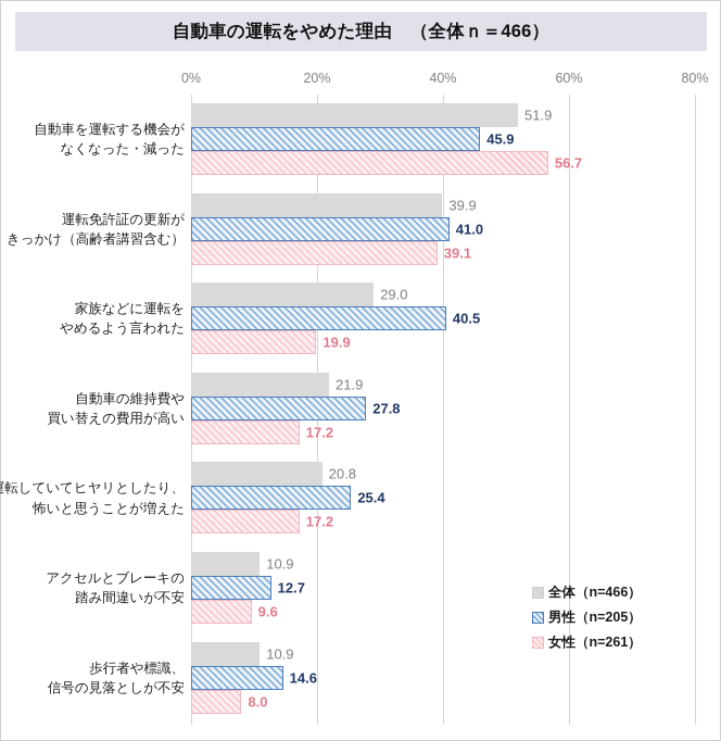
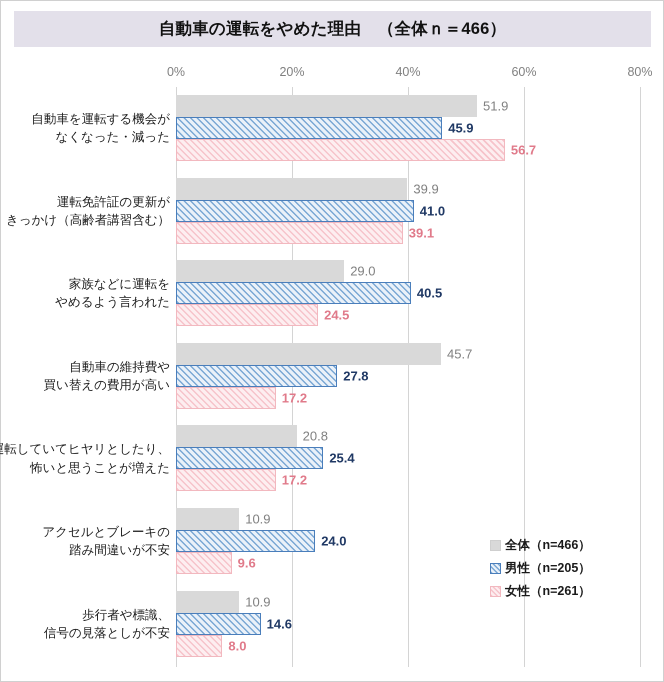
女性（n=261）/家族などに運転を やめるよう言われた: 19.9 -> 24.5
全体（n=466）/自動車の維持費や 買い替えの費用が高い: 21.9 -> 45.7
男性（n=205）/アクセルとブレーキの 踏み間違いが不安: 12.7 -> 24.0
